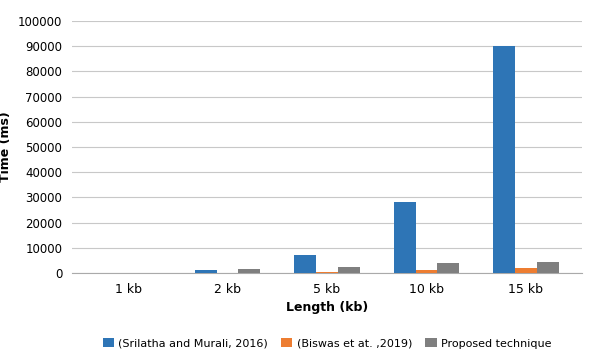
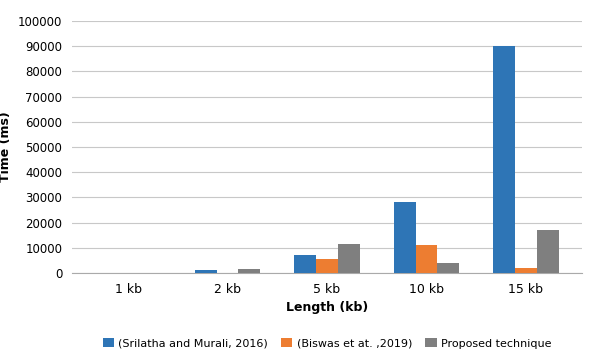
(Biswas et at. ,2019)/5 kb: 500 -> 5500
Proposed technique/5 kb: 2200 -> 11500
(Biswas et at. ,2019)/10 kb: 1000 -> 11000
Proposed technique/15 kb: 4200 -> 17000
